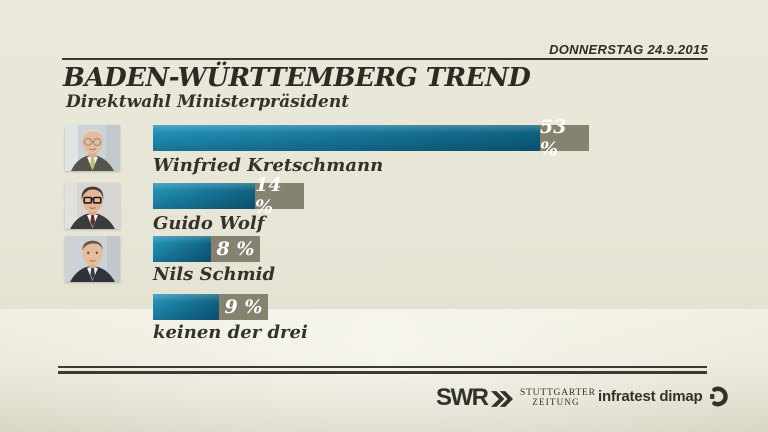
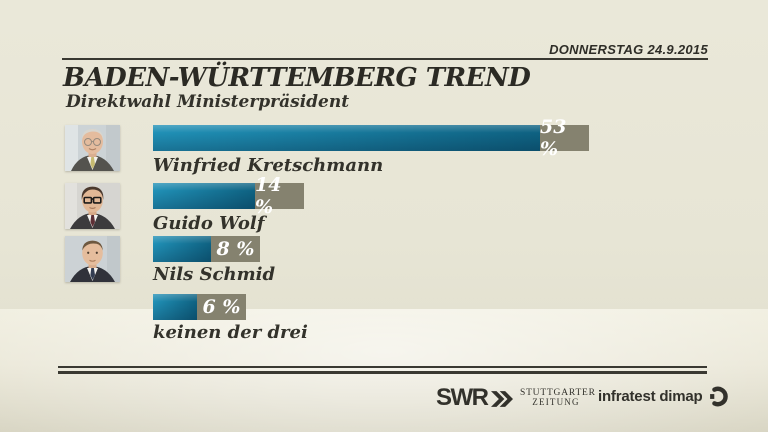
keinen der drei: 9 -> 6
